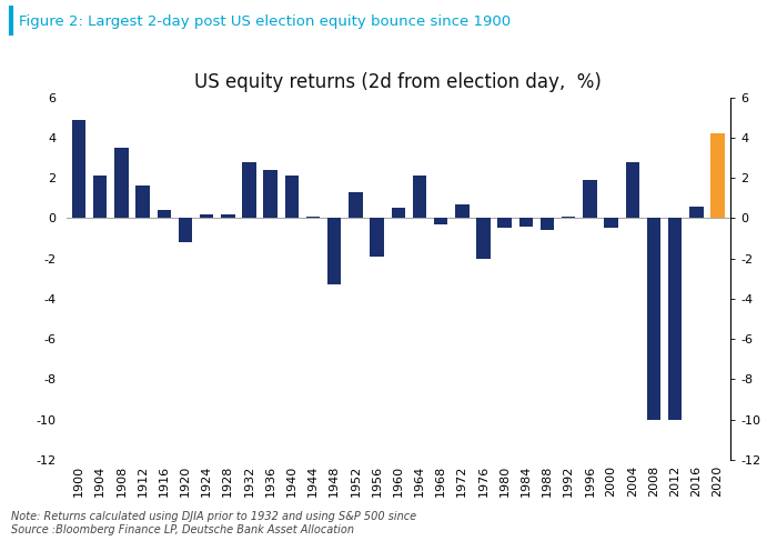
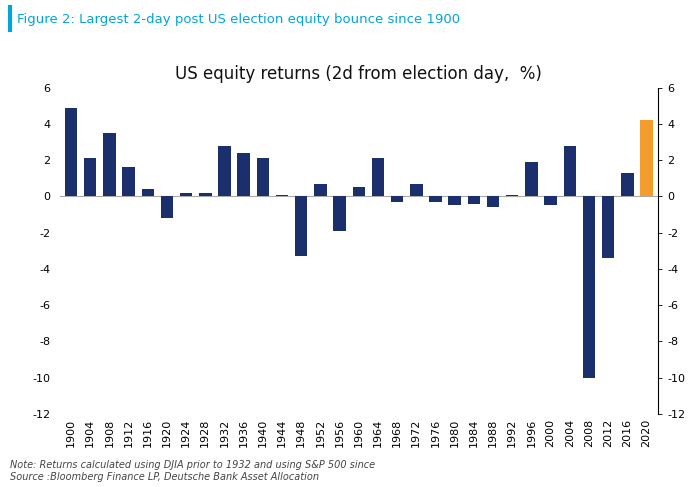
1952: 1.3 -> 0.7
1976: -2.0 -> -0.3
2012: -10.0 -> -3.4
2016: 0.6 -> 1.3
